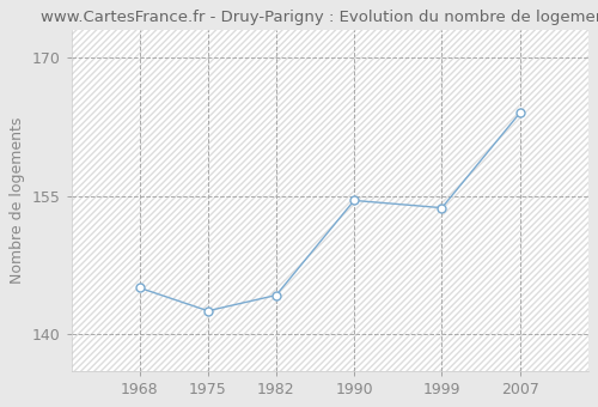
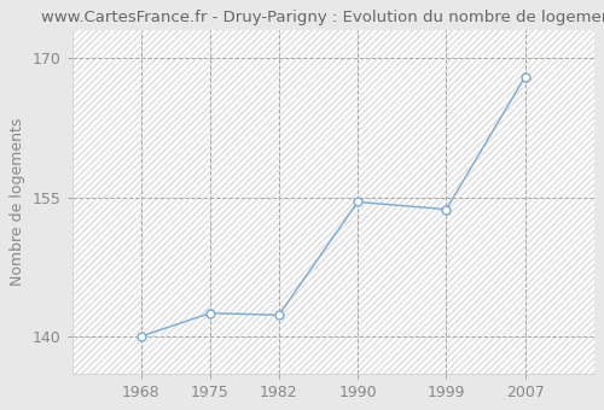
1968: 145.0 -> 140.0
1982: 144.2 -> 142.3
2007: 164.0 -> 168.0
